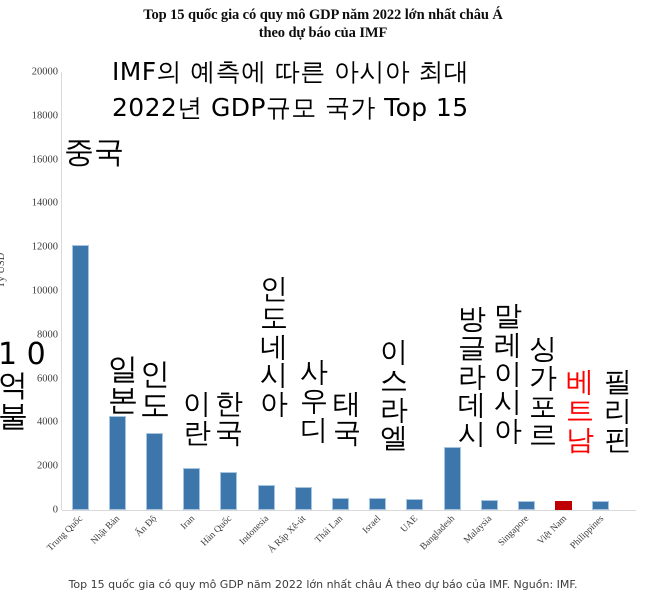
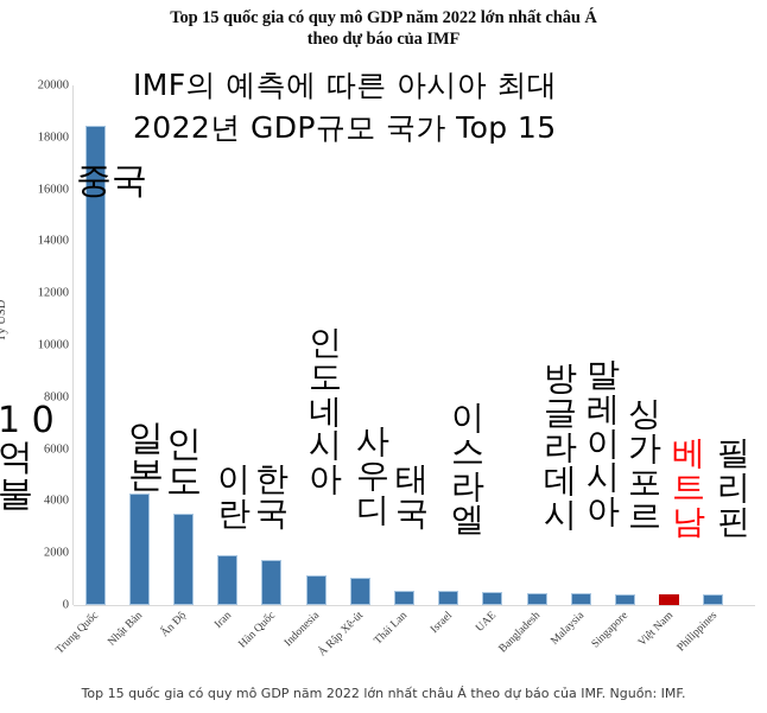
Trung Quốc: 12100 -> 18400
Bangladesh: 2900 -> 500
